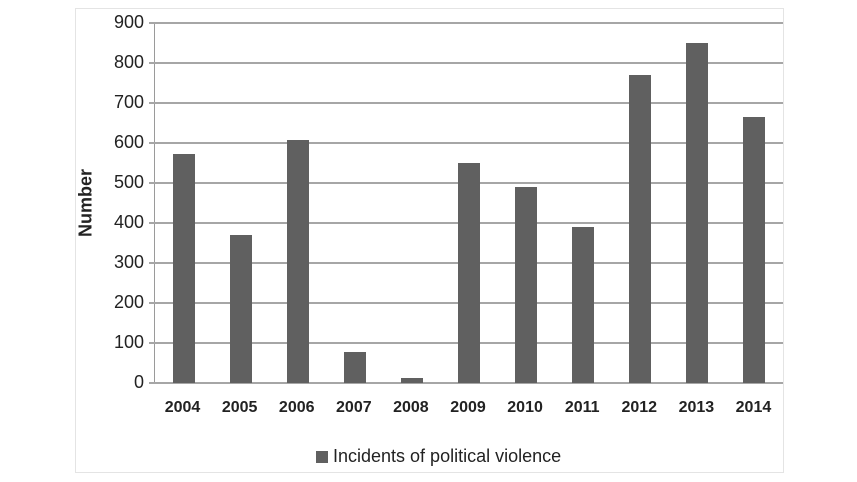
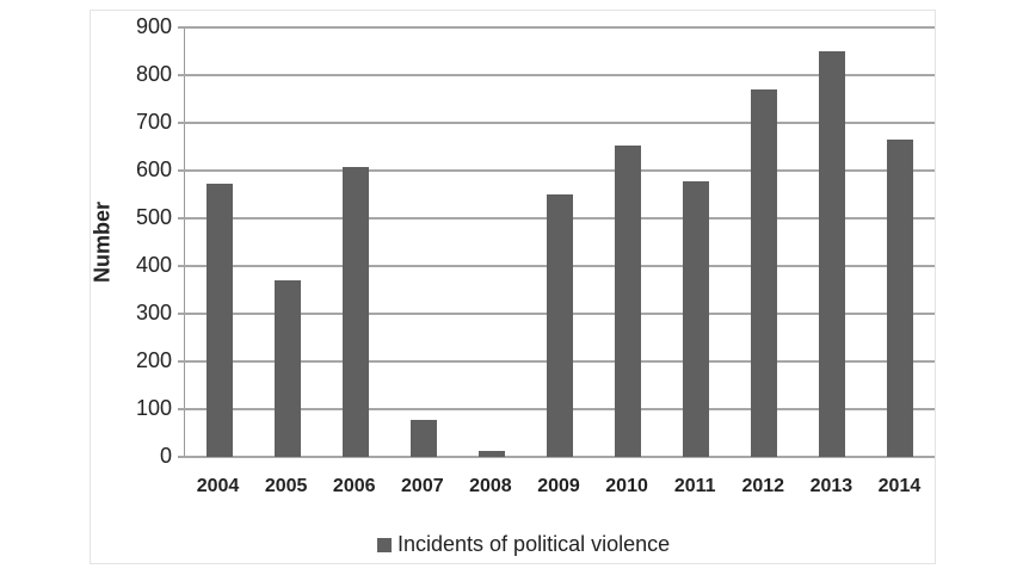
2010: 490 -> 650
2011: 390 -> 580
